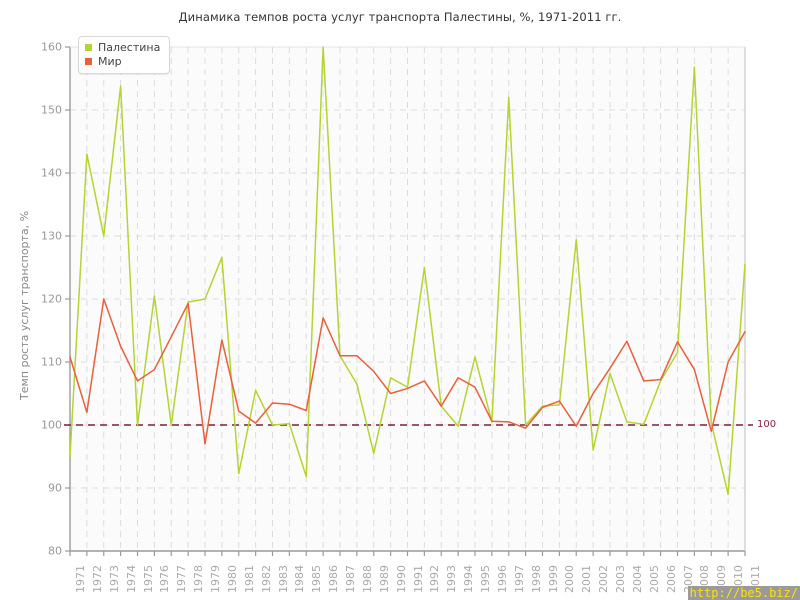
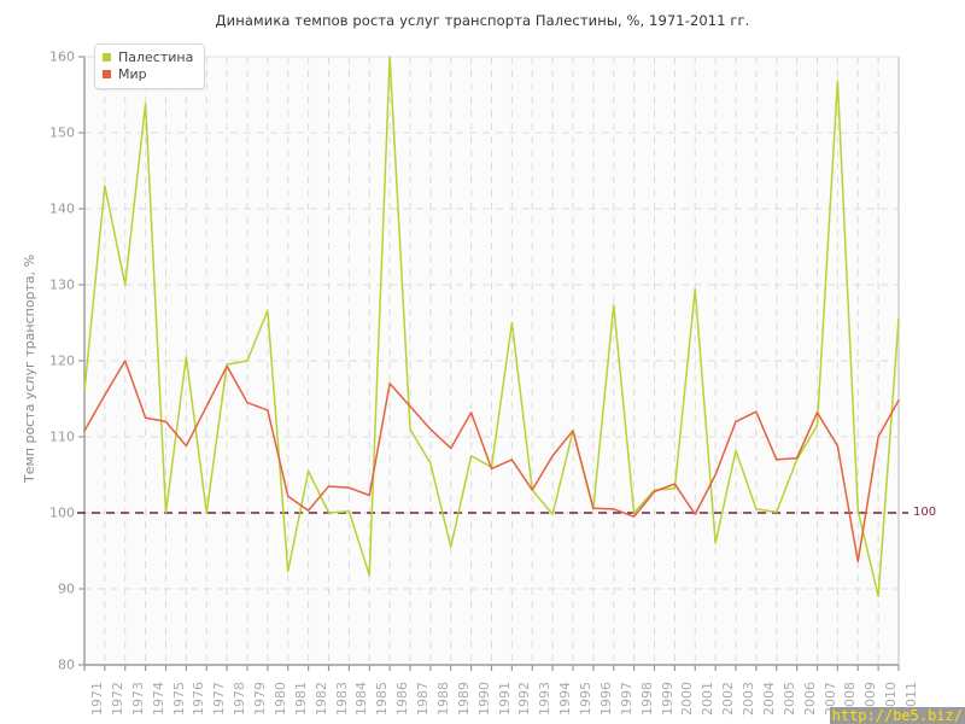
Палестина/1971: 95 -> 116
Мир/1972: 102 -> 116
Мир/1975: 107 -> 112
Мир/1979: 97 -> 114
Мир/1987: 111 -> 114
Мир/1990: 105 -> 113
Мир/1995: 106 -> 111
Палестина/1997: 152 -> 127
Мир/2003: 109 -> 112
Мир/2009: 99 -> 94
